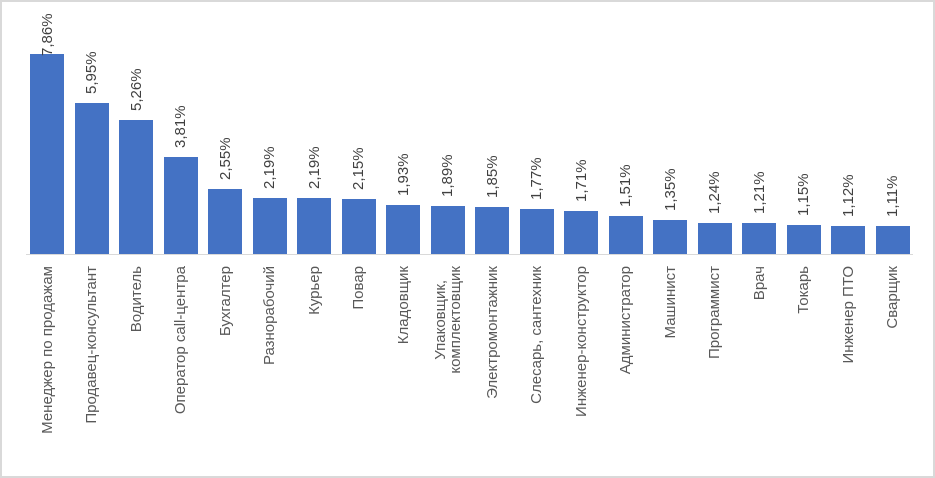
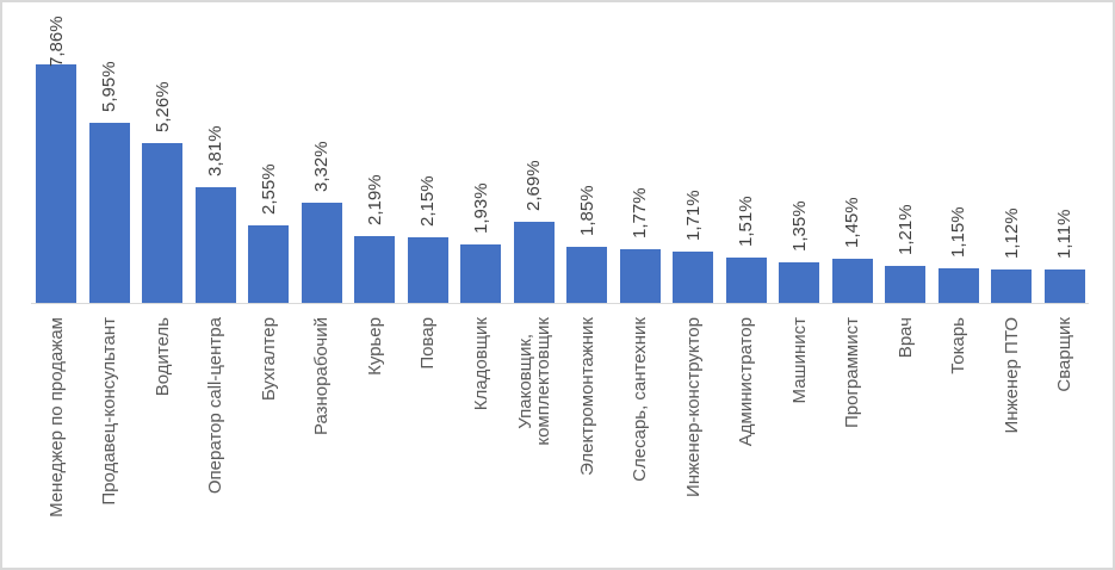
Разнорабочий: 2,19% -> 3,32%
Упаковщик, комплектовщик: 1,89% -> 2,69%
Программист: 1,24% -> 1,45%
